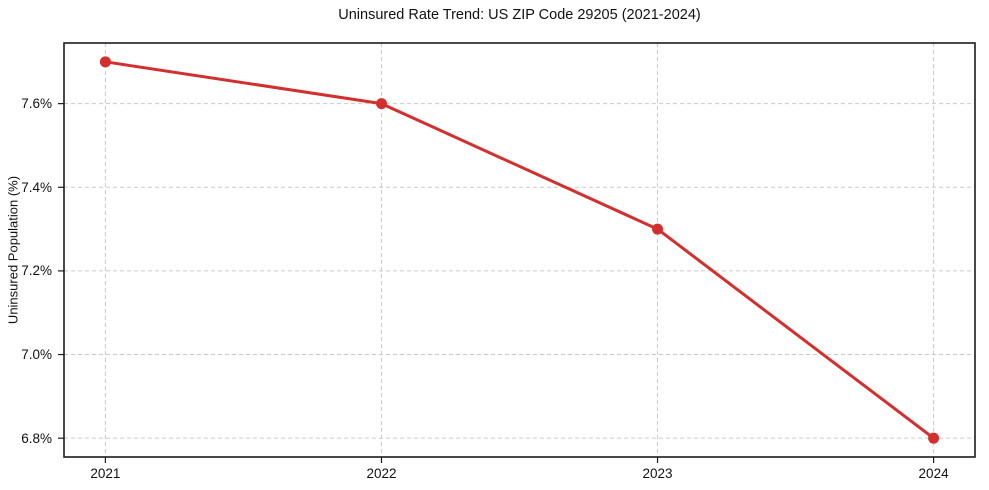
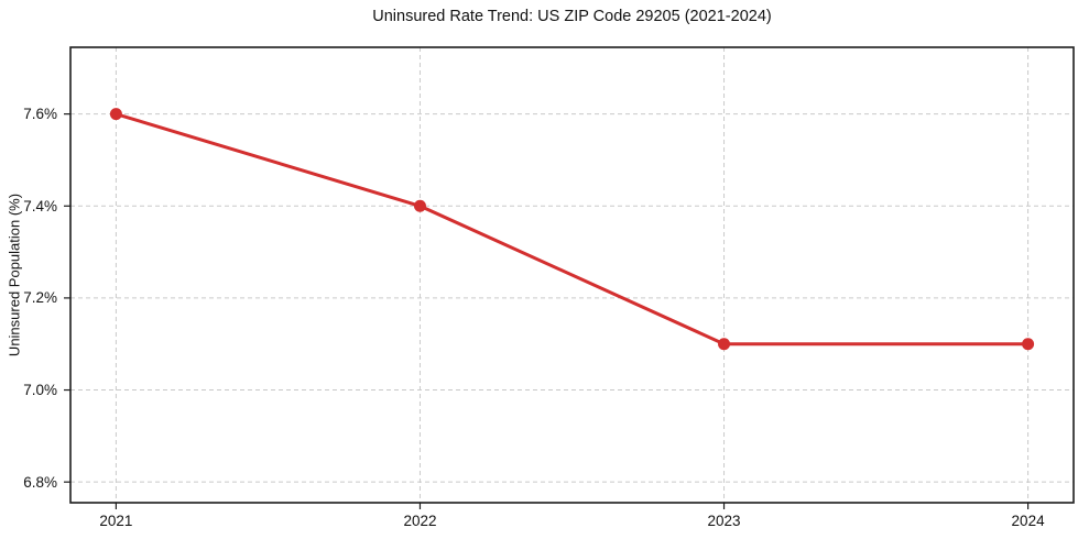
2021: 7.7% -> 7.6%
2022: 7.6% -> 7.4%
2023: 7.3% -> 7.1%
2024: 6.8% -> 7.1%
